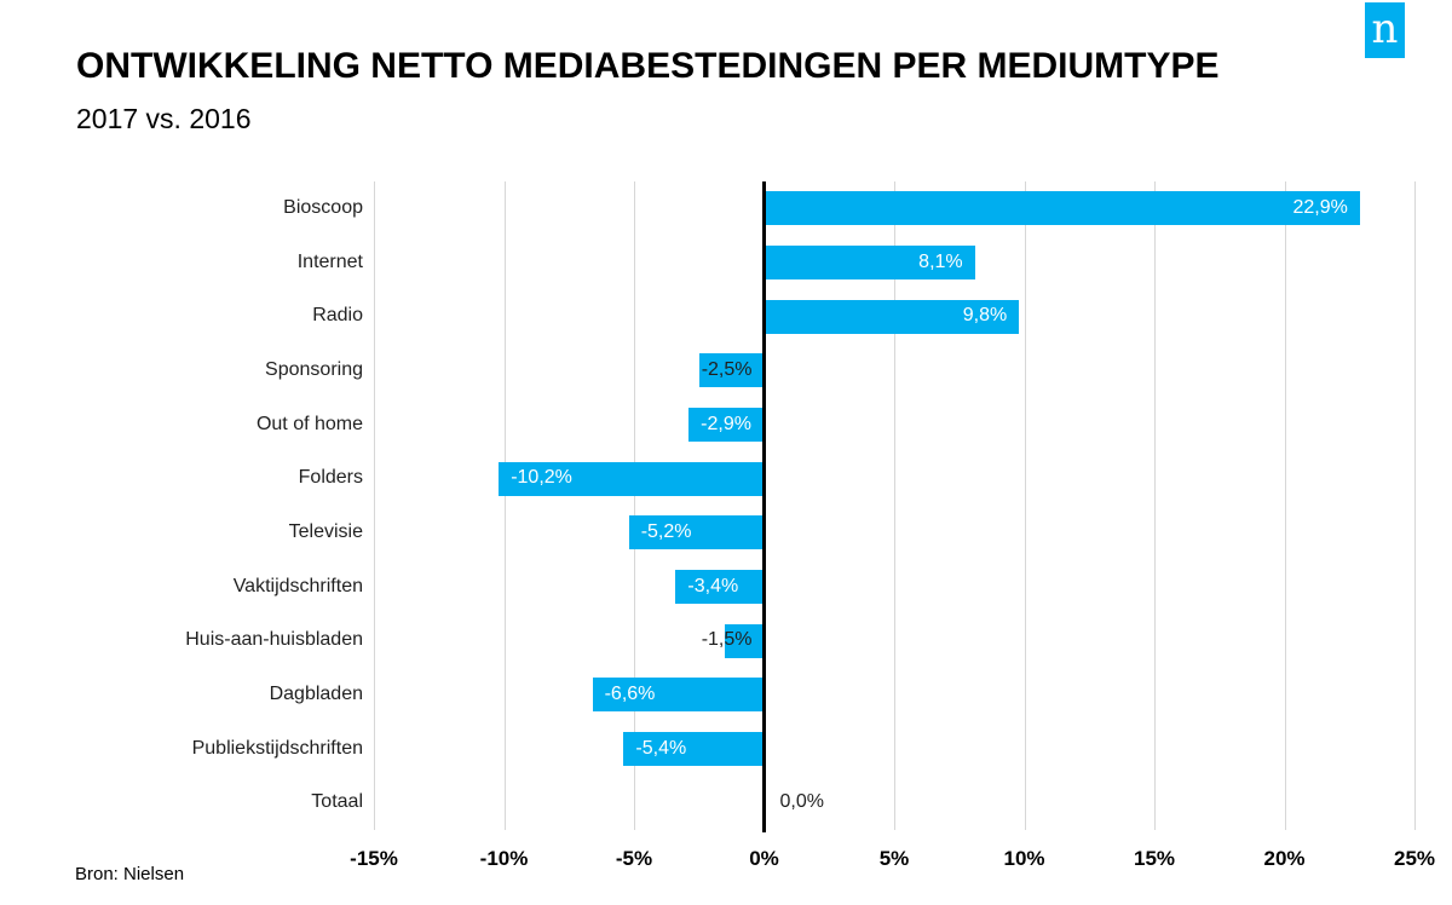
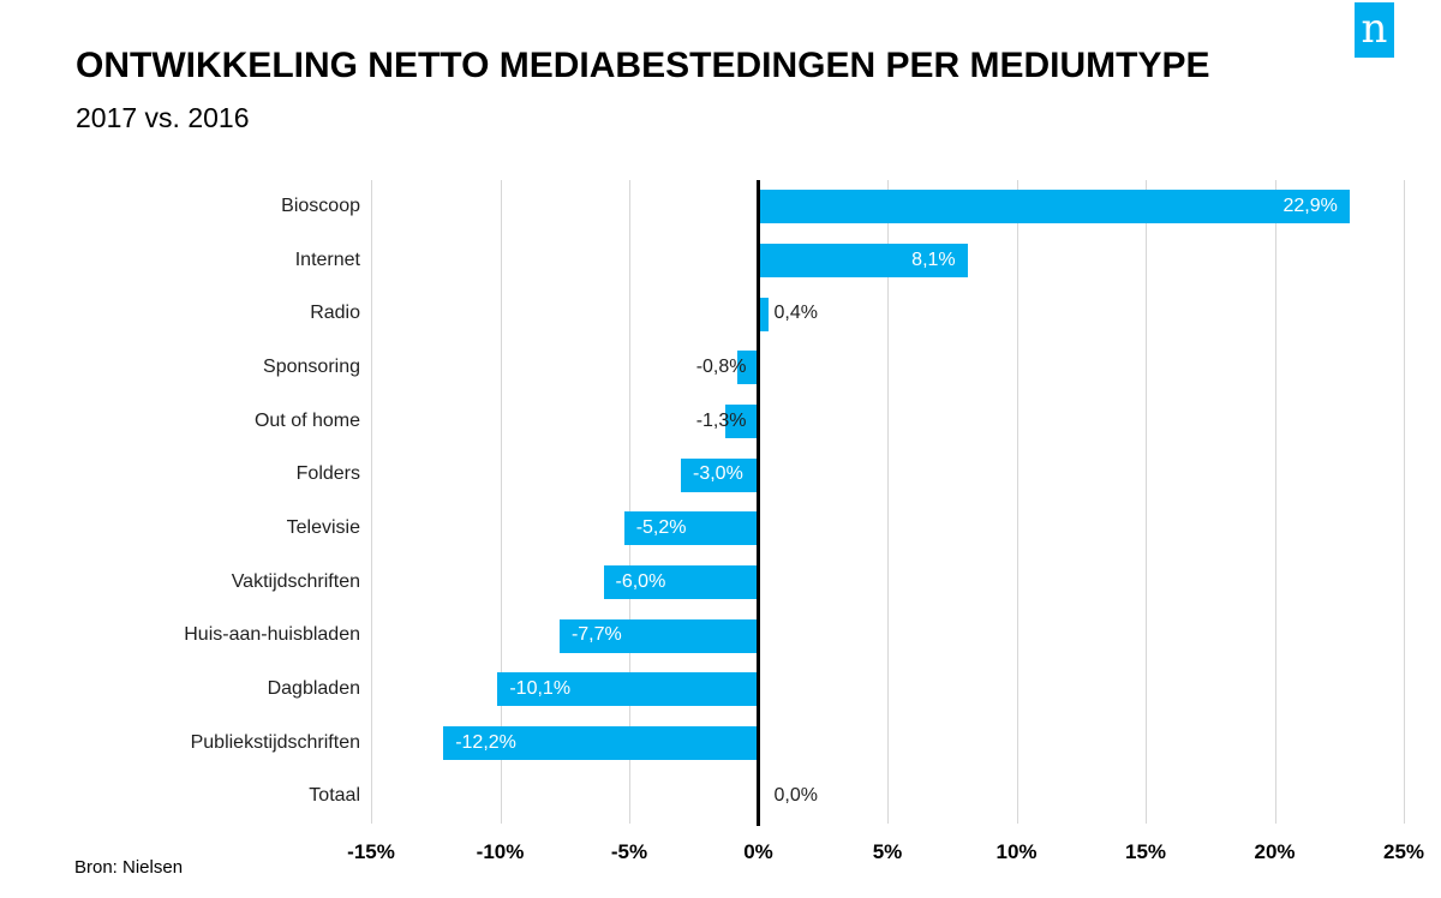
Radio: 9,8% -> 0,4%
Sponsoring: -2,5% -> -0,8%
Out of home: -2,9% -> -1,3%
Folders: -10,2% -> -3,0%
Vaktijdschriften: -3,4% -> -6,0%
Huis-aan-huisbladen: -1,5% -> -7,7%
Dagbladen: -6,6% -> -10,1%
Publiekstijdschriften: -5,4% -> -12,2%
